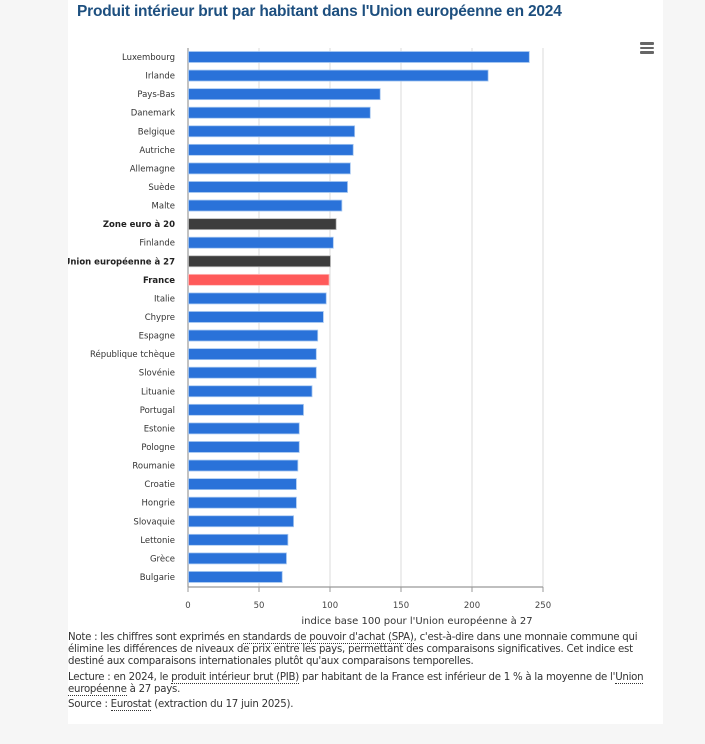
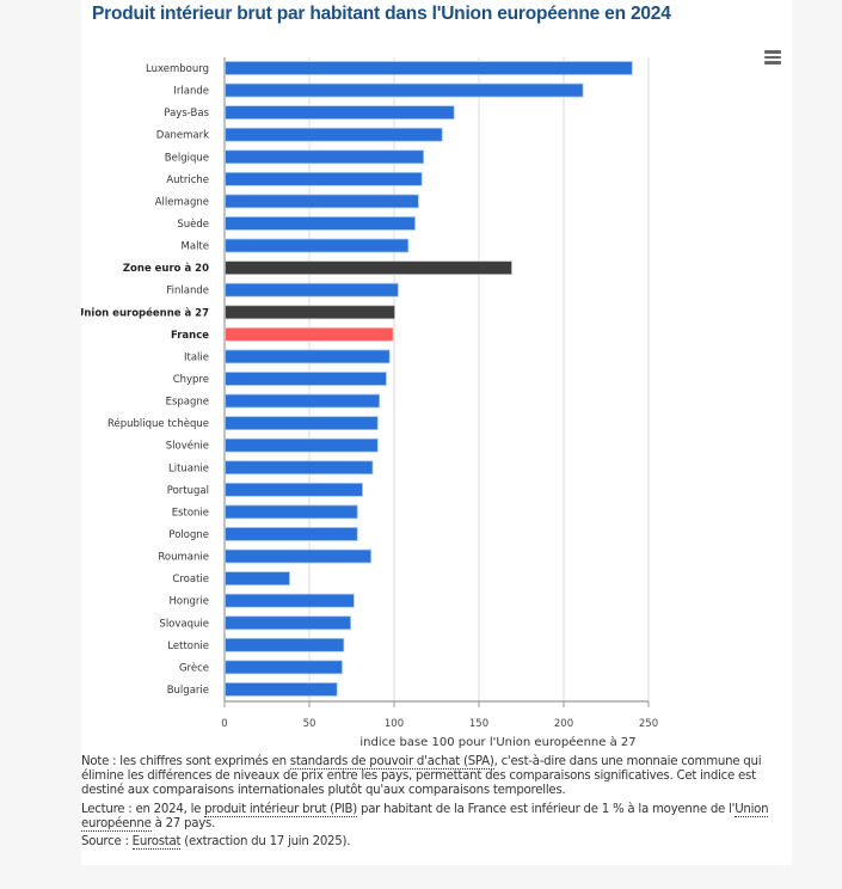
Zone euro à 20: 104 -> 169
Roumanie: 77 -> 86
Croatie: 76 -> 38
